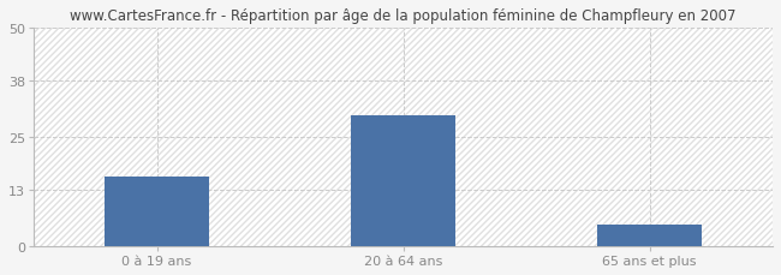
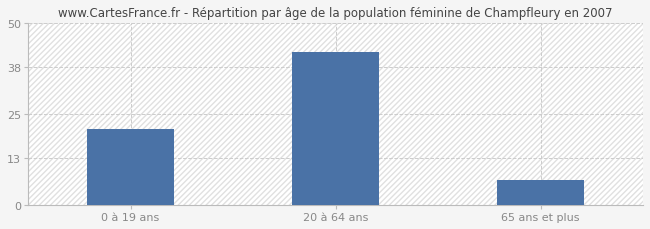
0 à 19 ans: 16 -> 21
20 à 64 ans: 30 -> 42
65 ans et plus: 5 -> 7
